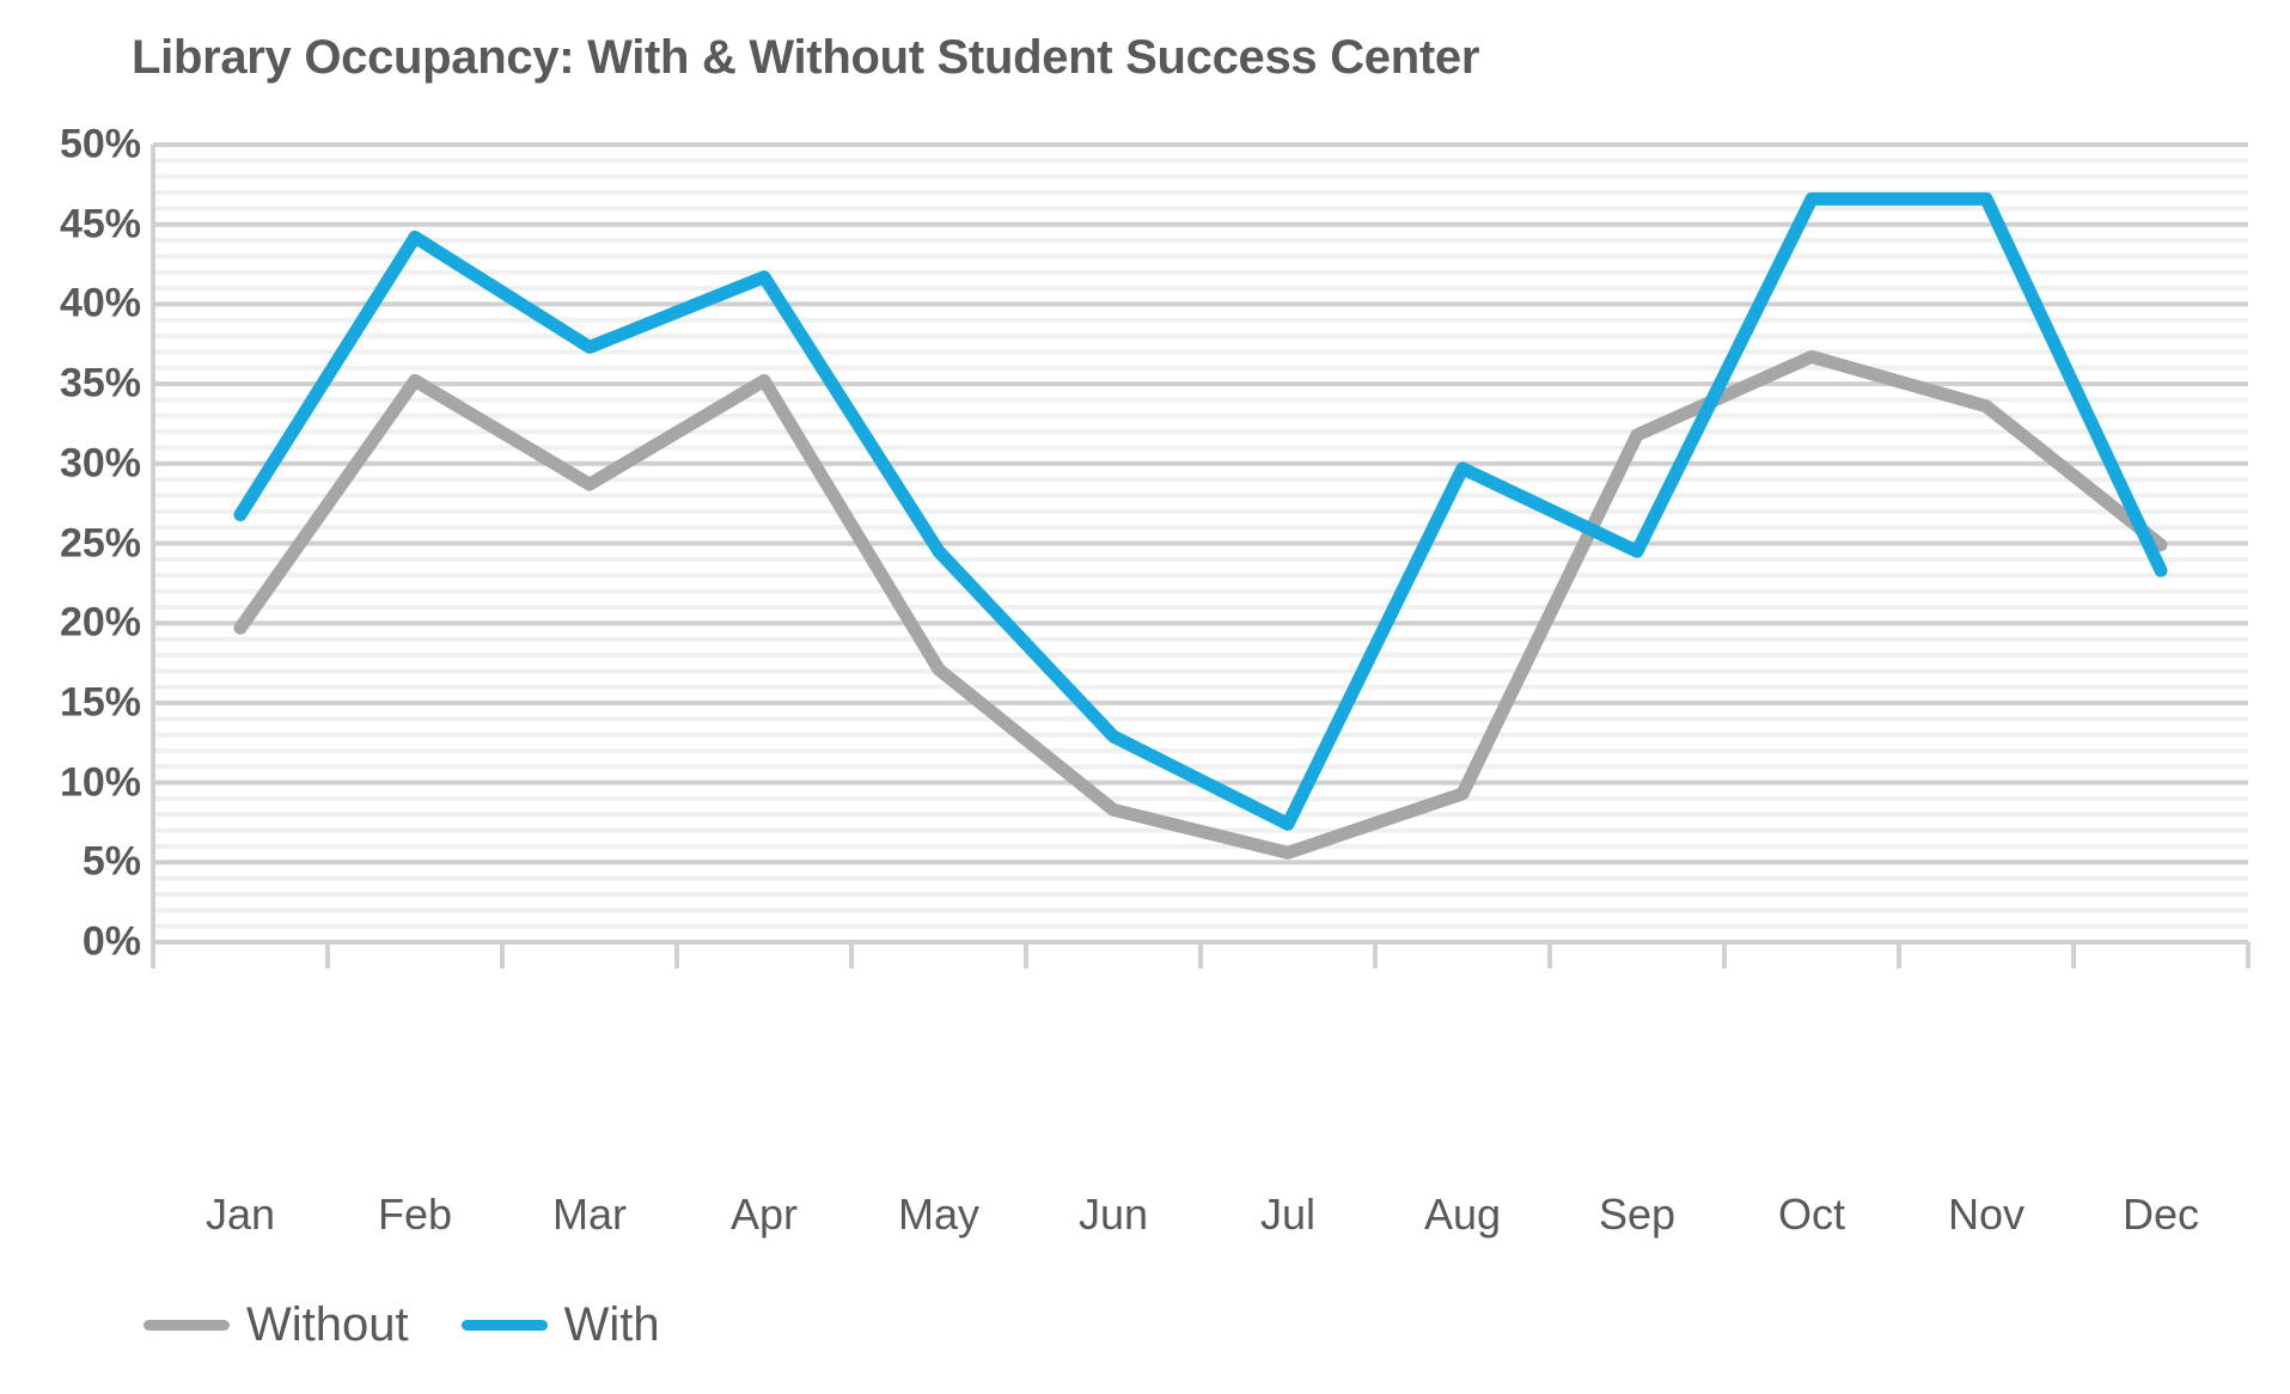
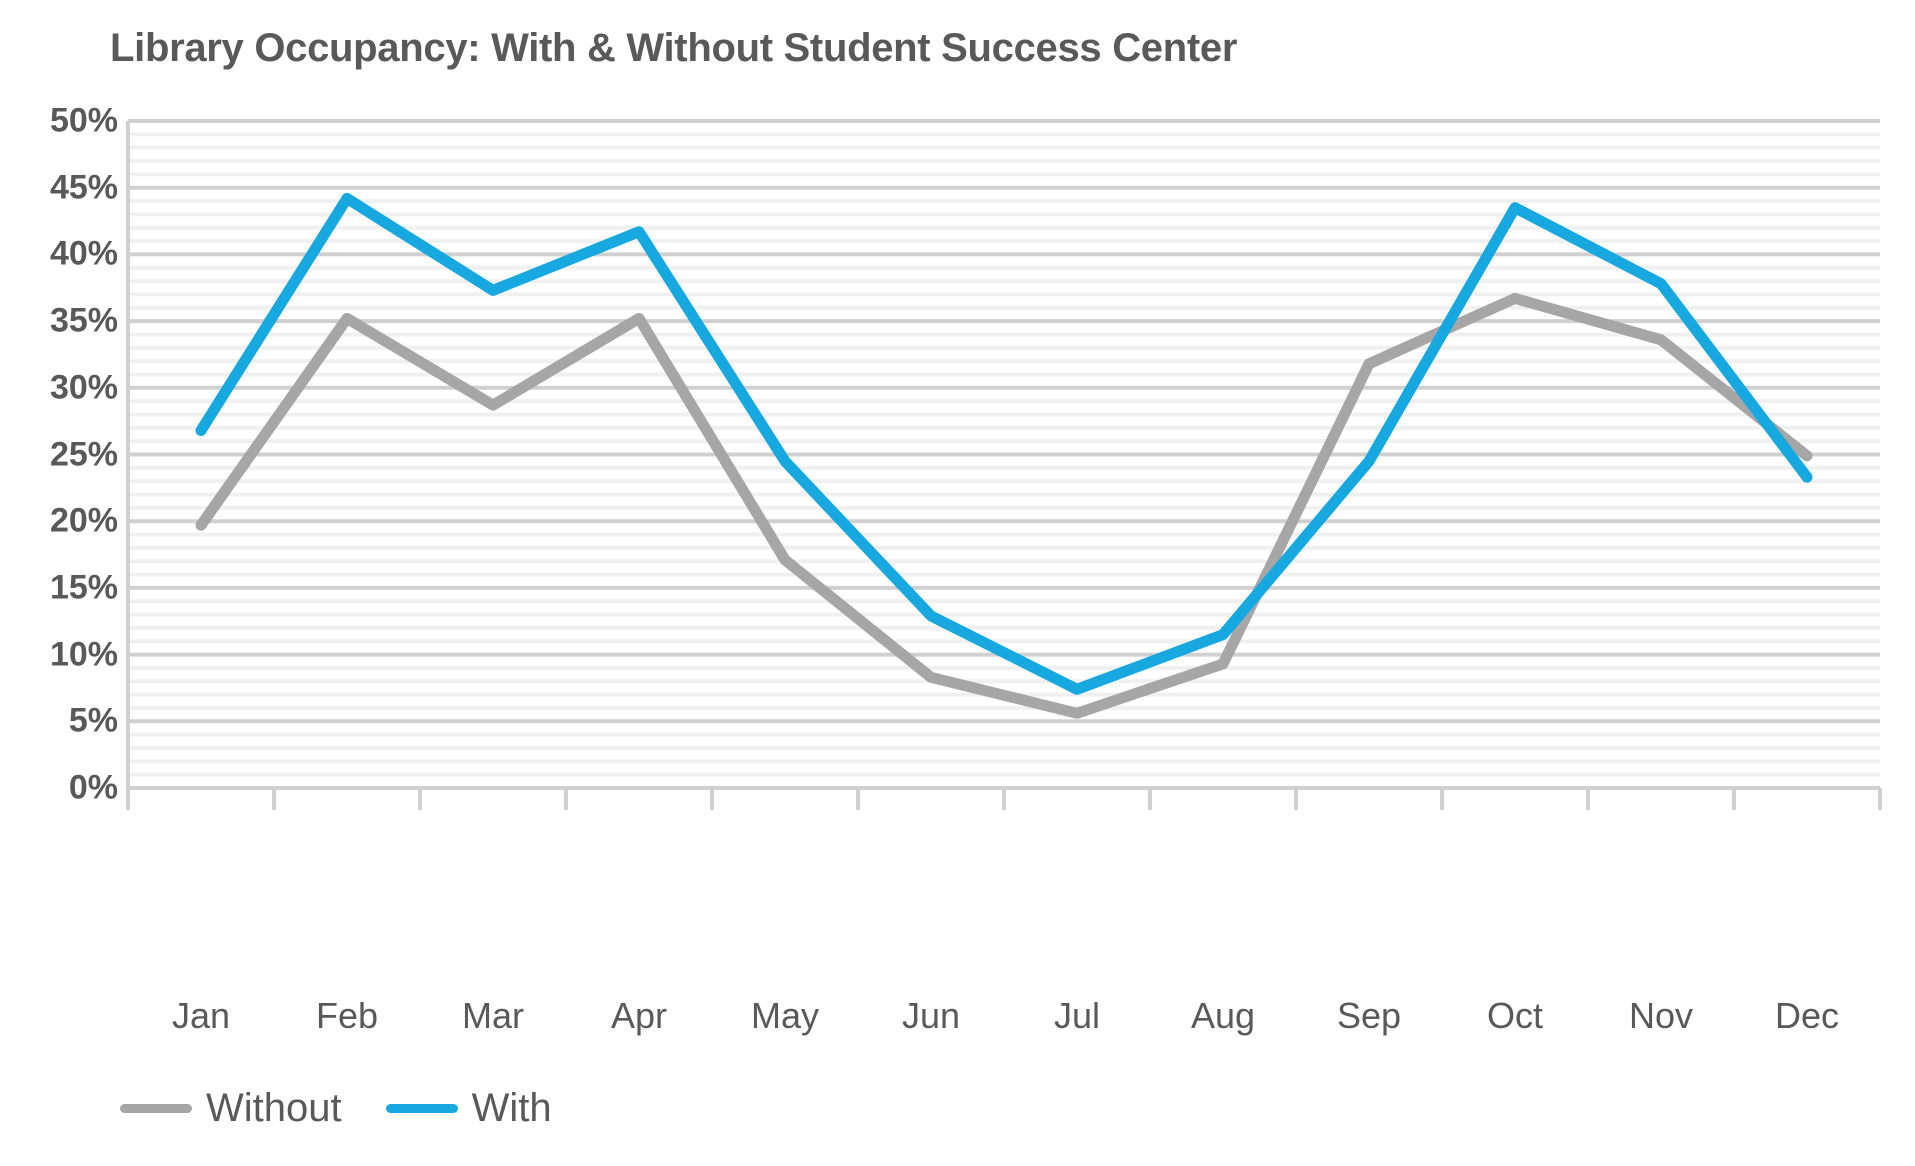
With/Aug: 29.7% -> 11.5%
With/Oct: 46.6% -> 43.5%
With/Nov: 46.6% -> 37.8%
